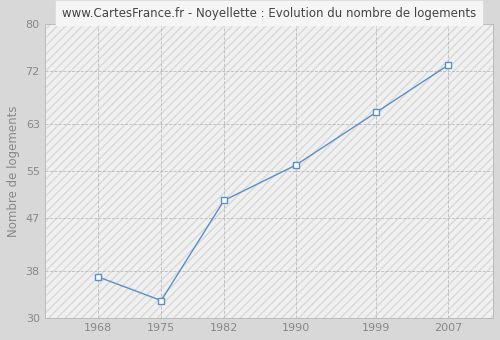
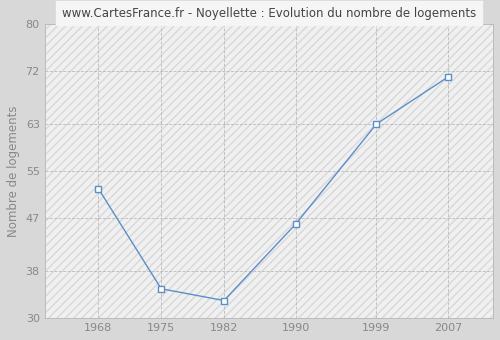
1968: 37 -> 52
1975: 33 -> 35
1982: 50 -> 33
1990: 56 -> 46
1999: 65 -> 63
2007: 73 -> 71
